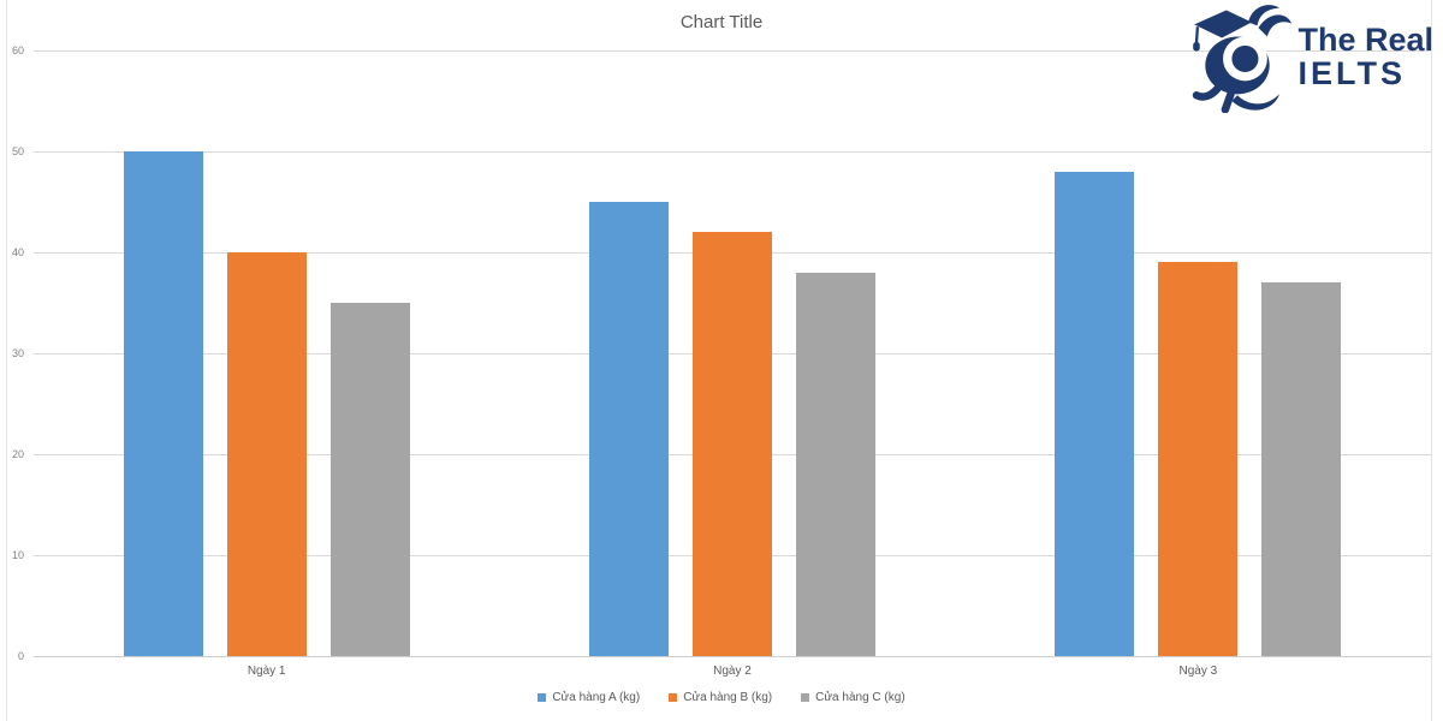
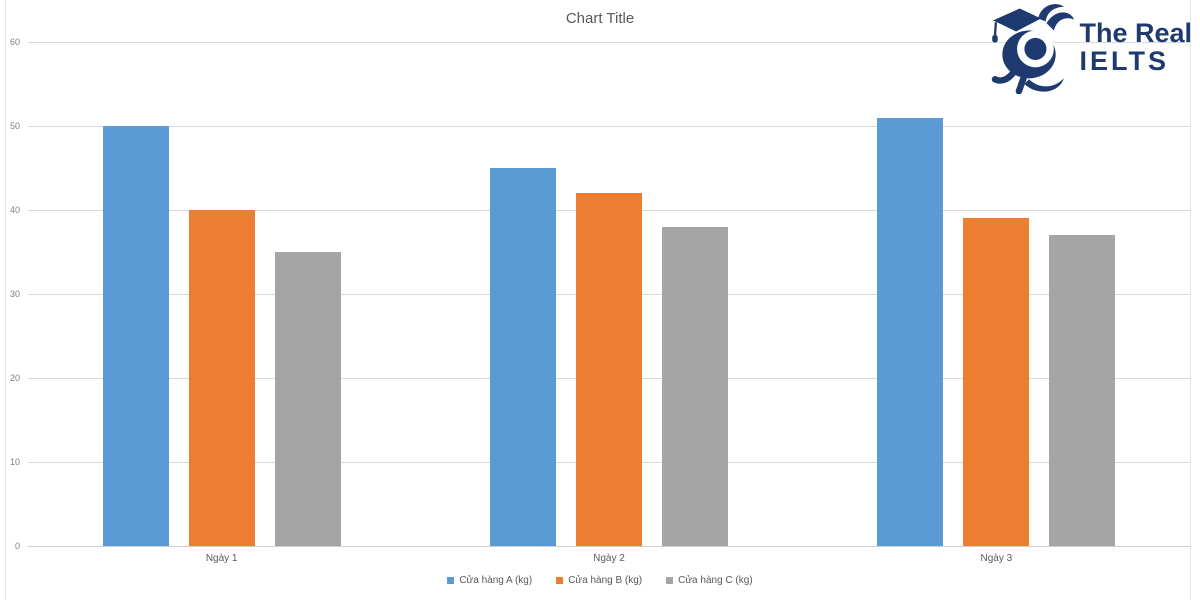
Cửa hàng A (kg)/Ngày 3: 48 -> 51
